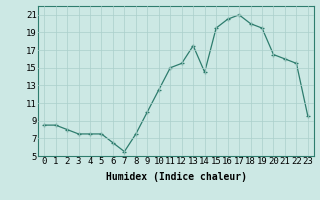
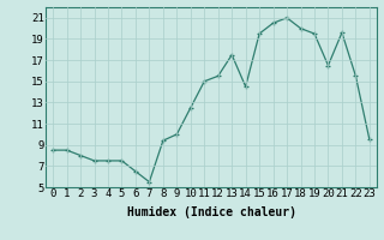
8: 7.5 -> 9.4
21: 16.0 -> 19.6
